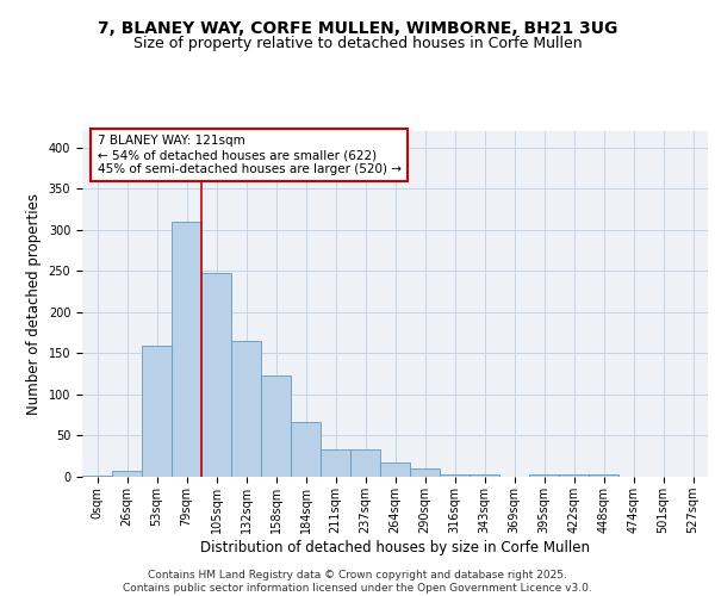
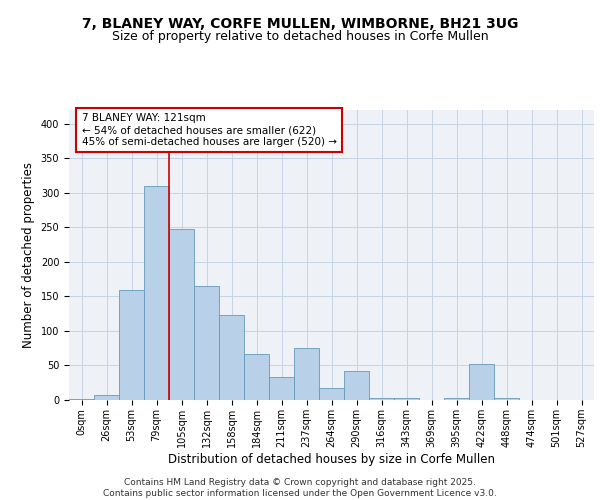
237sqm: 33 -> 76
290sqm: 10 -> 42
422sqm: 3 -> 52
